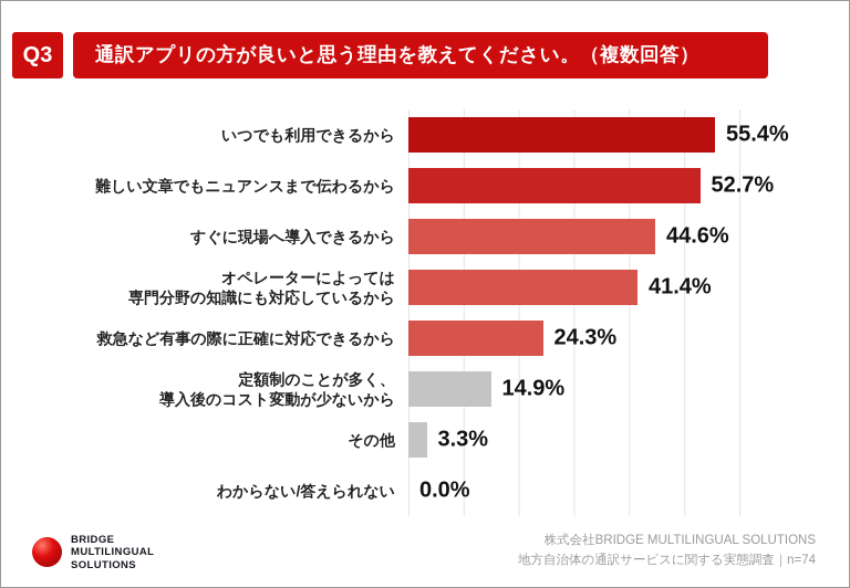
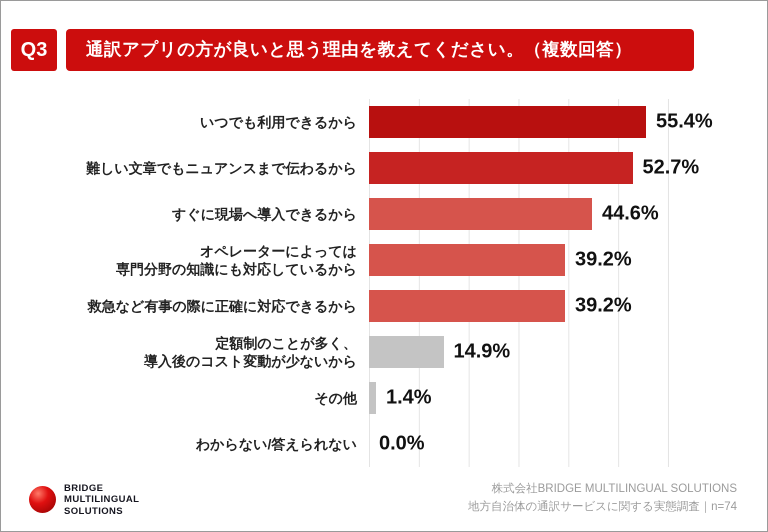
オペレーターによっては 専門分野の知識にも対応しているから: 41.4% -> 39.2%
救急など有事の際に正確に対応できるから: 24.3% -> 39.2%
その他: 3.3% -> 1.4%
